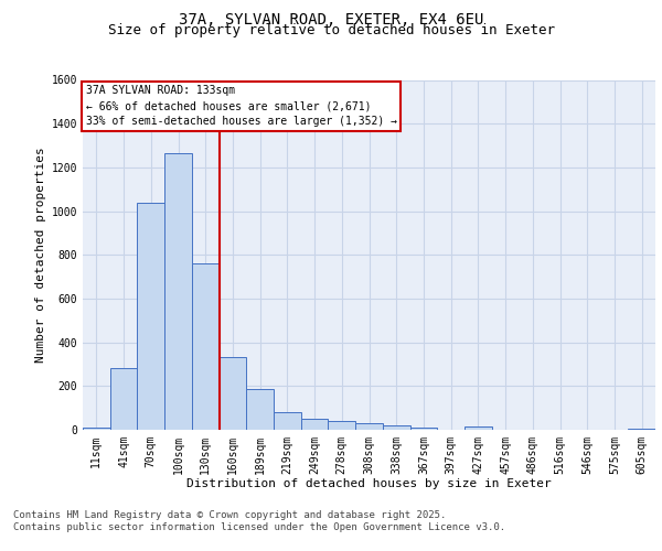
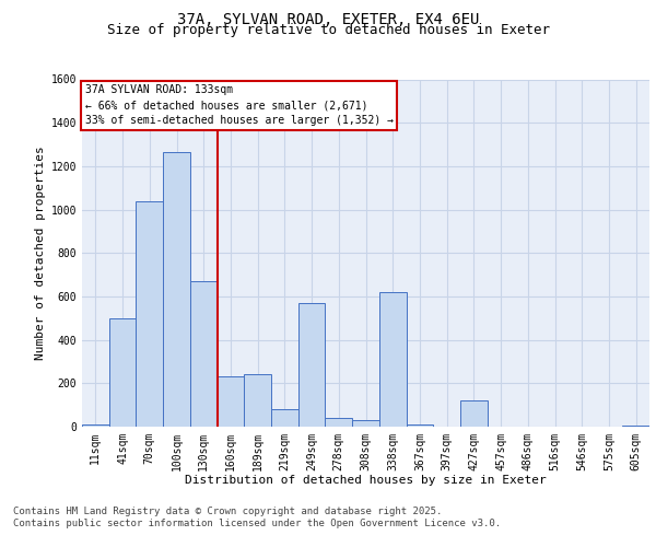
41sqm: 280 -> 500
130sqm: 760 -> 670
160sqm: 340 -> 230
189sqm: 180 -> 240
249sqm: 50 -> 570
338sqm: 20 -> 620
427sqm: 10 -> 120
